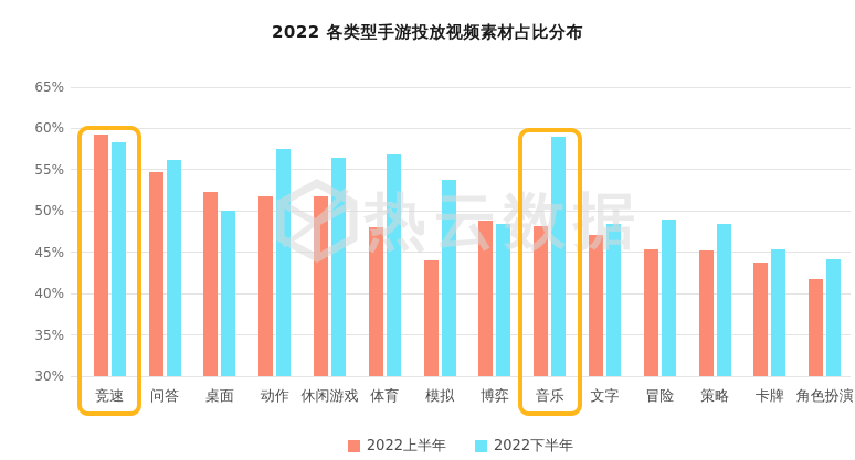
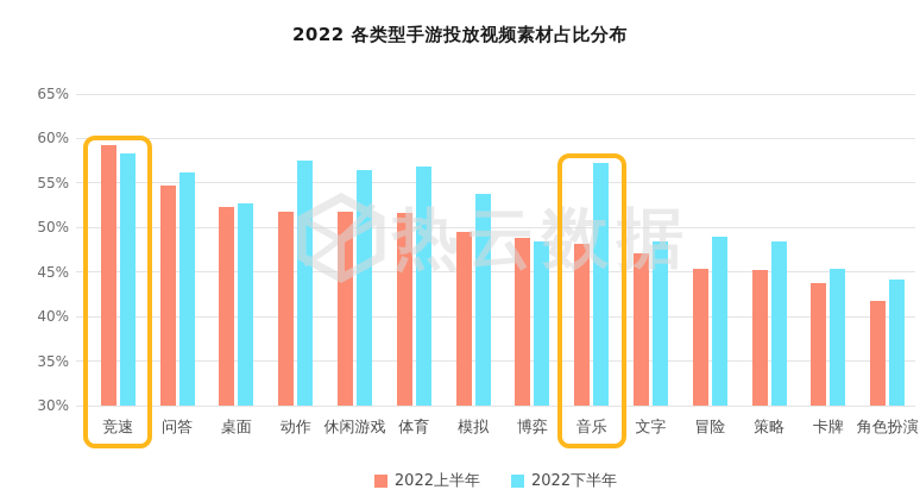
2022下半年/桌面: 50% -> 53%
2022上半年/体育: 48% -> 52%
2022上半年/模拟: 44% -> 50%
2022下半年/音乐: 59% -> 57%
